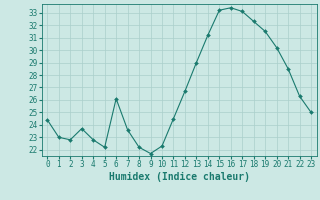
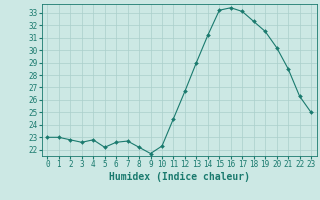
0: 24.4 -> 23.0
3: 23.7 -> 22.6
6: 26.1 -> 22.6
7: 23.6 -> 22.7
